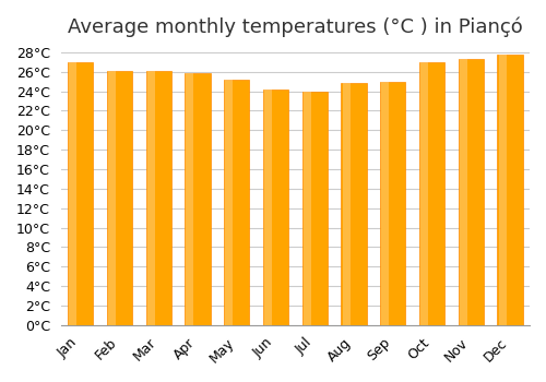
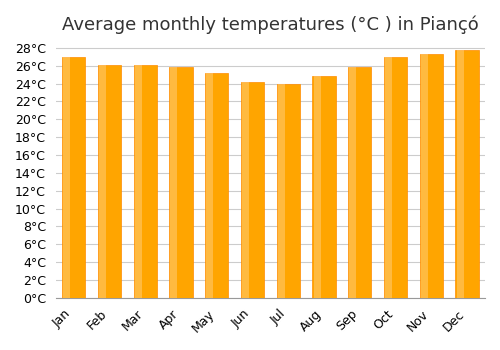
Sep: 25.0°C -> 25.9°C
